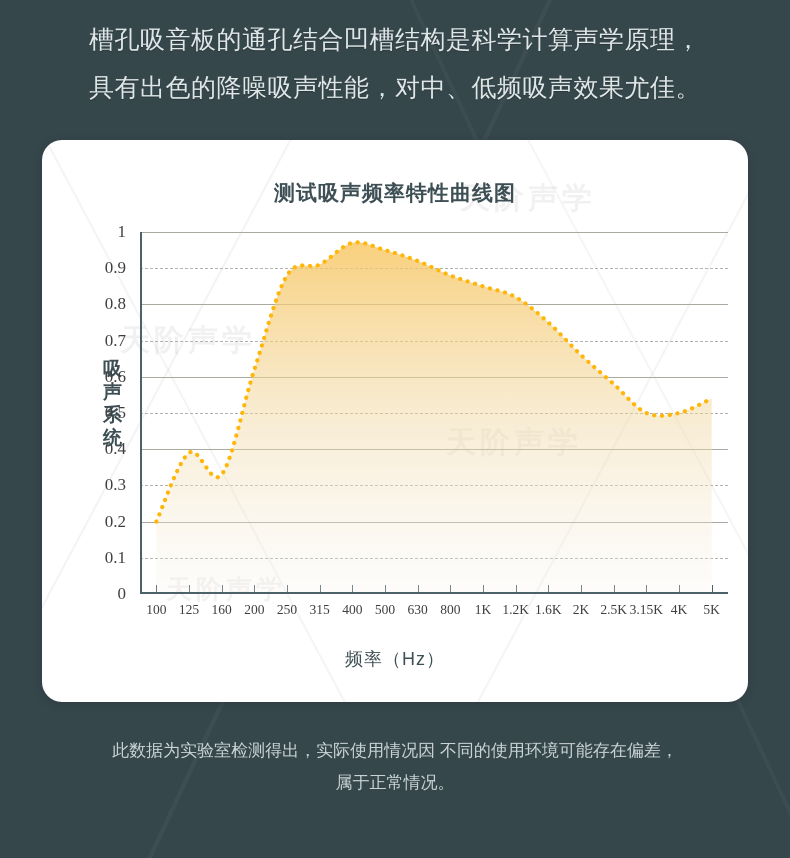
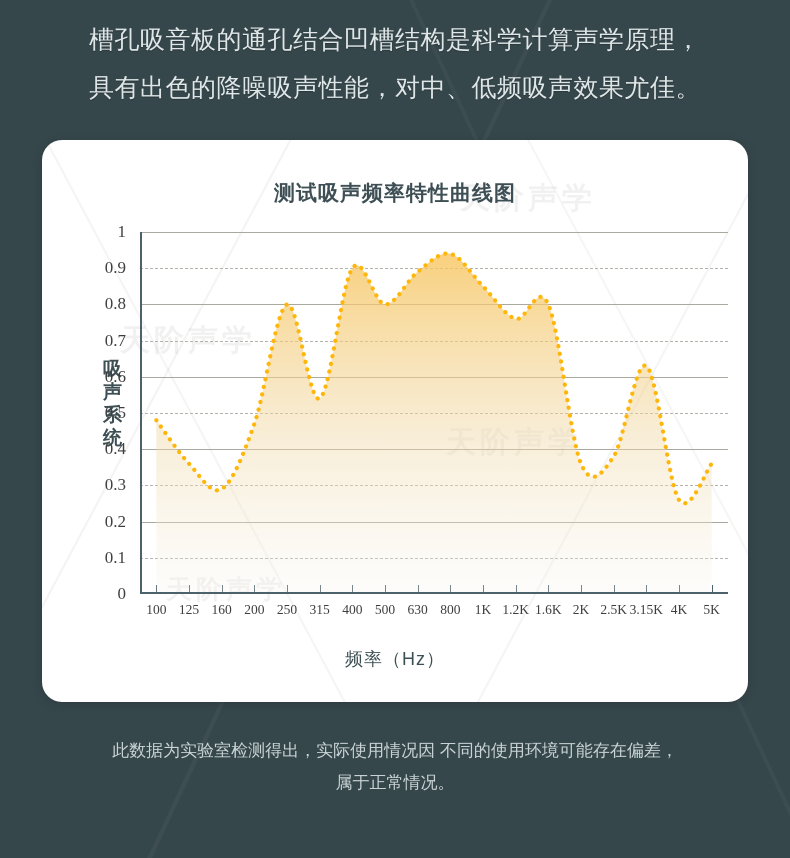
100: 0.20 -> 0.48
125: 0.39 -> 0.36
160: 0.33 -> 0.29
200: 0.62 -> 0.47
250: 0.88 -> 0.80
315: 0.91 -> 0.54
400: 0.97 -> 0.90
500: 0.95 -> 0.80
630: 0.92 -> 0.89
800: 0.88 -> 0.94
1.2K: 0.82 -> 0.76
1.6K: 0.75 -> 0.80
2K: 0.66 -> 0.36
2.5K: 0.58 -> 0.38
3.15K: 0.50 -> 0.63
4K: 0.50 -> 0.26
5K: 0.54 -> 0.36
